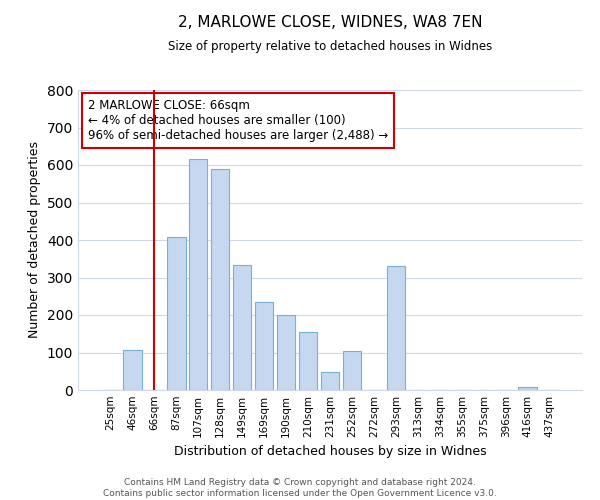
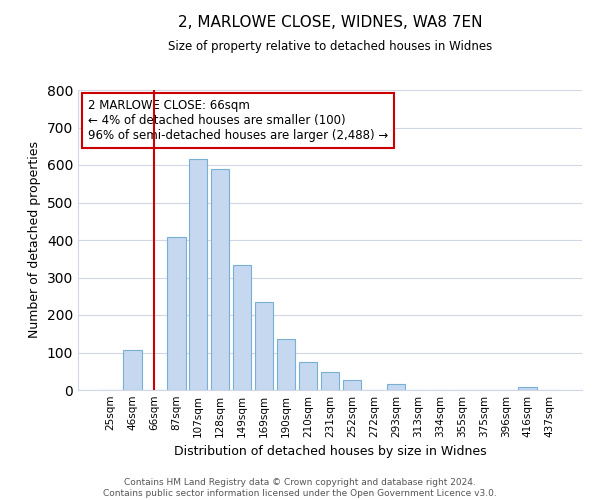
190sqm: 200 -> 136
210sqm: 155 -> 76
252sqm: 105 -> 26
293sqm: 330 -> 15
